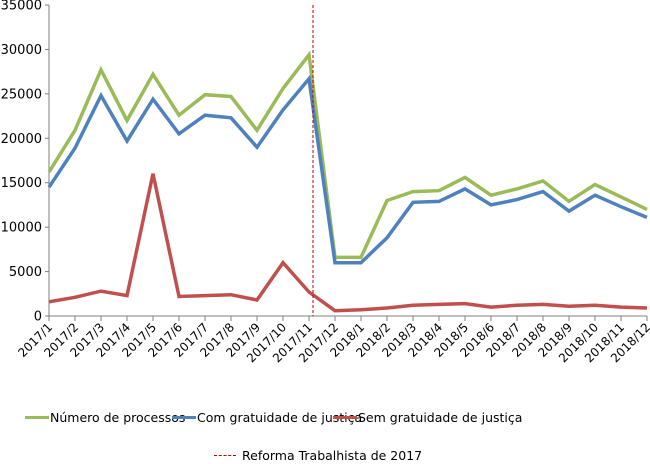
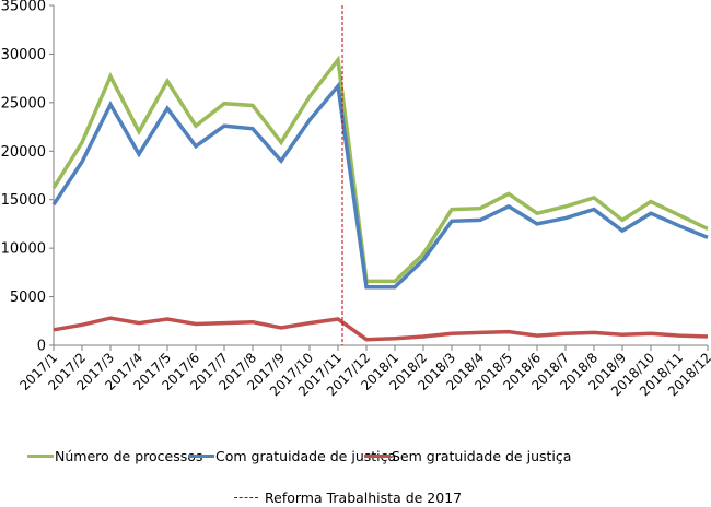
Sem gratuidade de justiça/2017/5: 16000 -> 3000
Sem gratuidade de justiça/2017/10: 6000 -> 2000
Número de processos/2018/2: 13000 -> 9000
